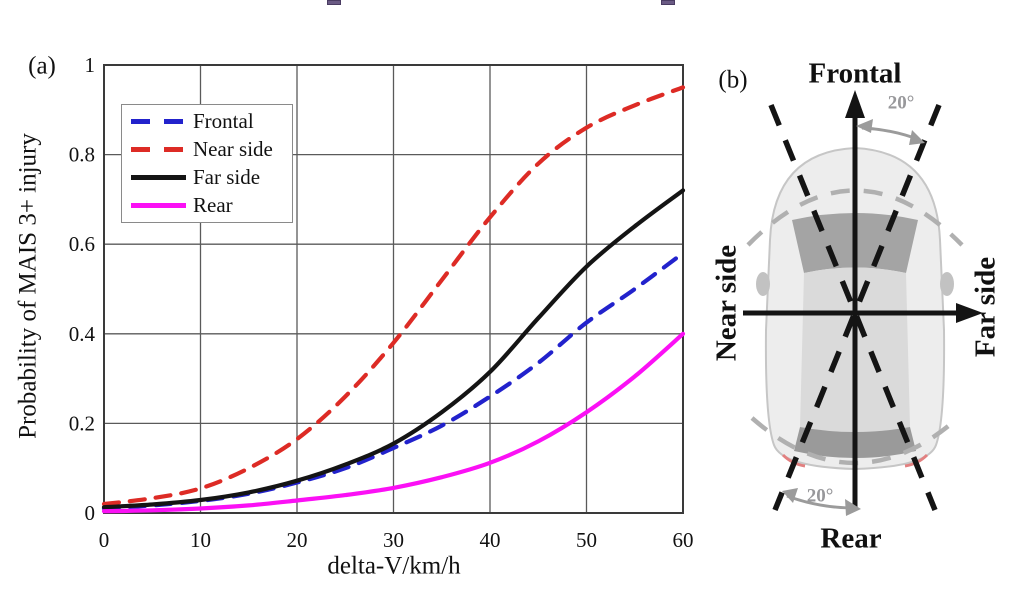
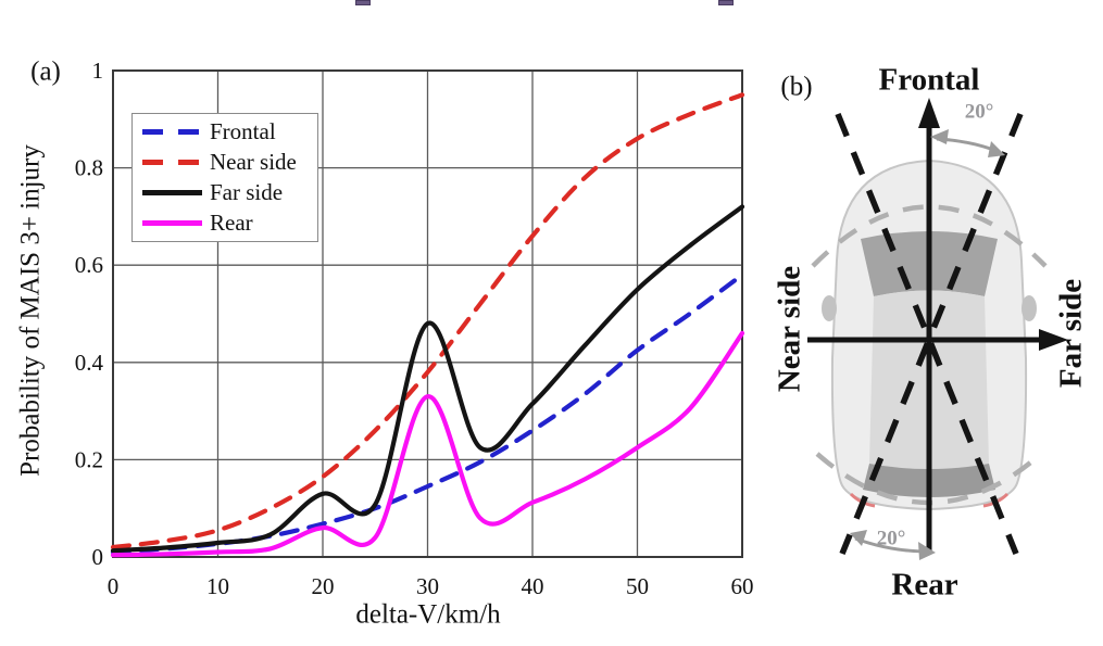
Far side/20: 0.07 -> 0.13
Rear/20: 0.03 -> 0.06
Far side/30: 0.15 -> 0.48
Rear/30: 0.06 -> 0.33
Rear/60: 0.40 -> 0.46
